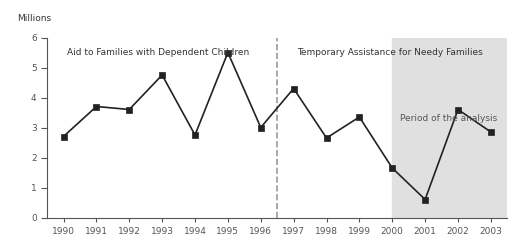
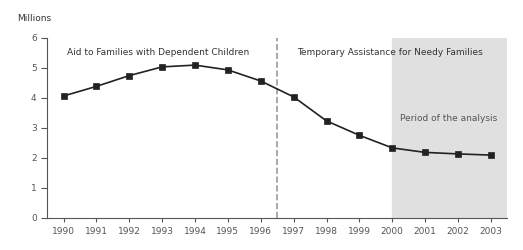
1990: 2.70 -> 4.05
1991: 3.70 -> 4.37
1992: 3.60 -> 4.73
1993: 4.75 -> 5.02
1994: 2.75 -> 5.08
1995: 5.50 -> 4.92
1996: 3.00 -> 4.55
1997: 4.30 -> 4.02
1998: 2.65 -> 3.22
1999: 3.35 -> 2.74
2000: 1.65 -> 2.32
2001: 0.60 -> 2.17
2002: 3.60 -> 2.12
2003: 2.85 -> 2.08
